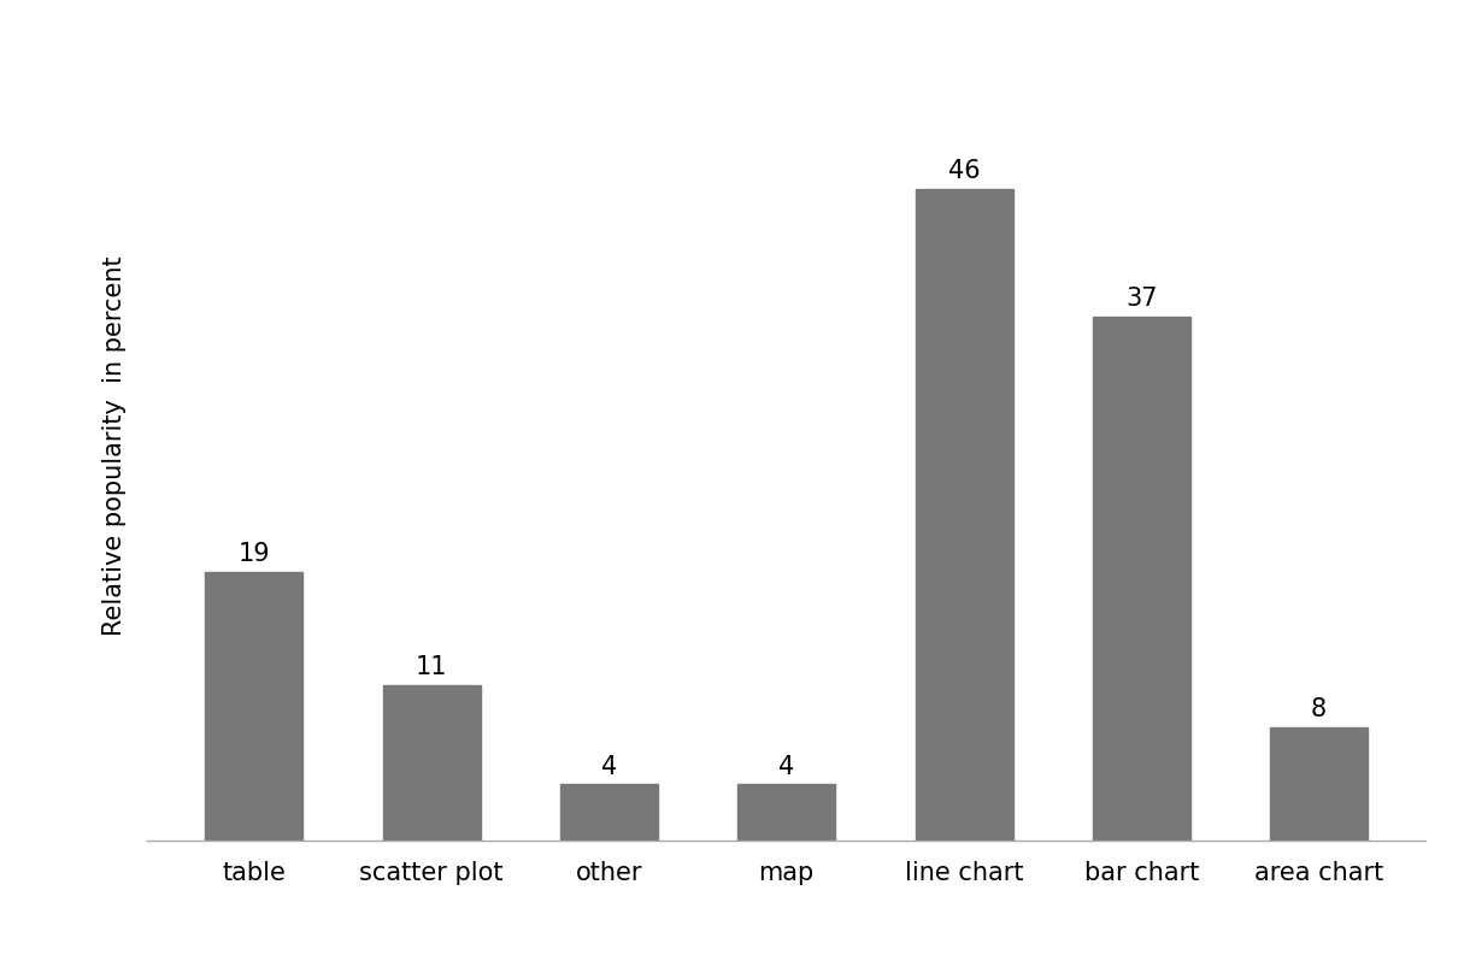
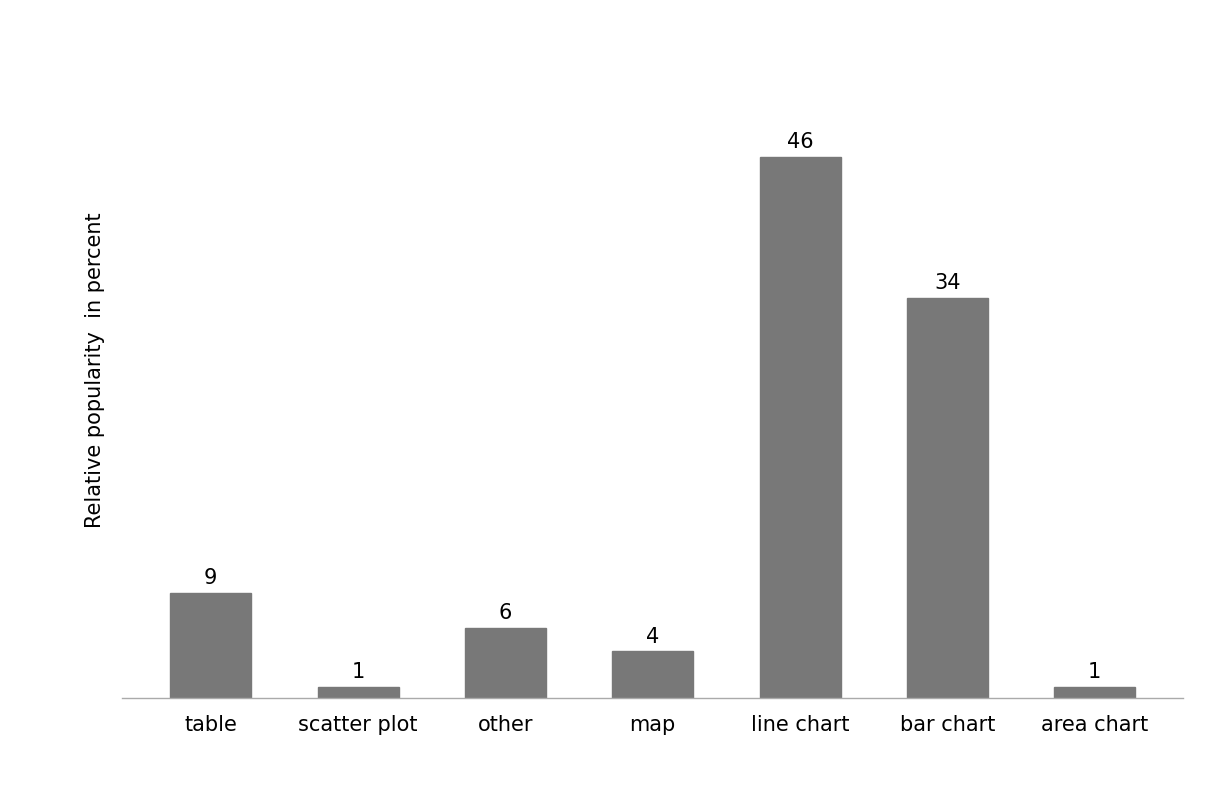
table: 19 -> 9
scatter plot: 11 -> 1
other: 4 -> 6
bar chart: 37 -> 34
area chart: 8 -> 1
